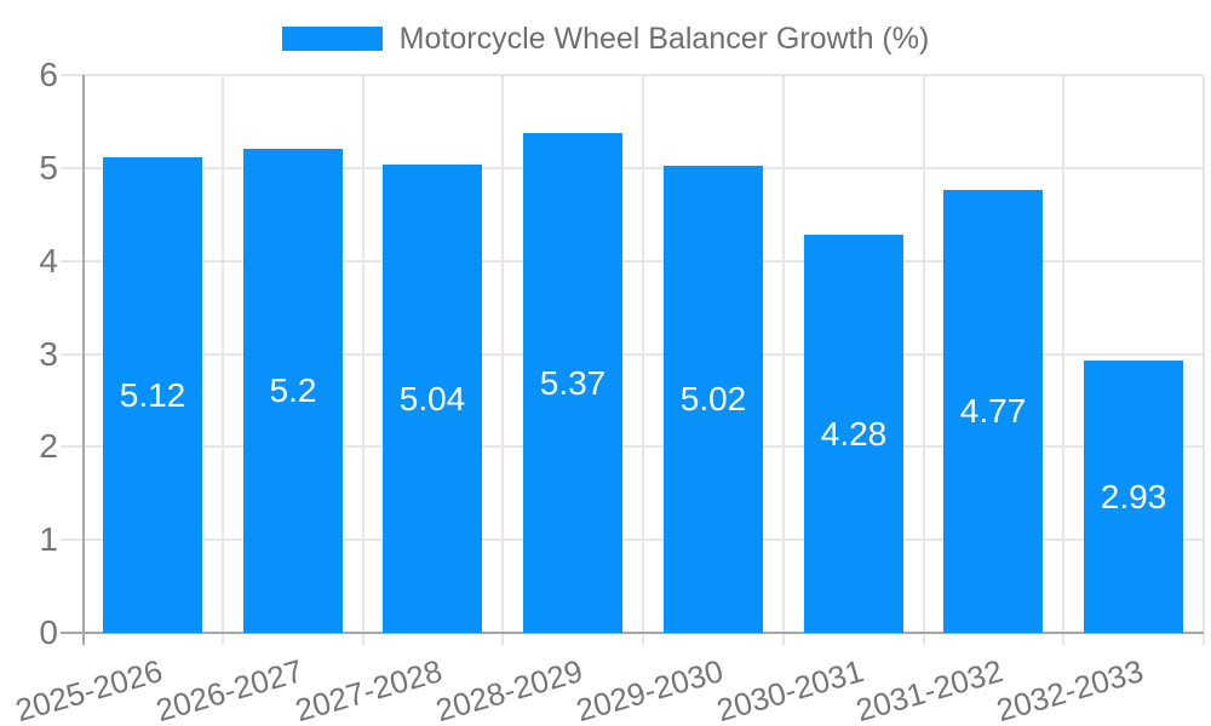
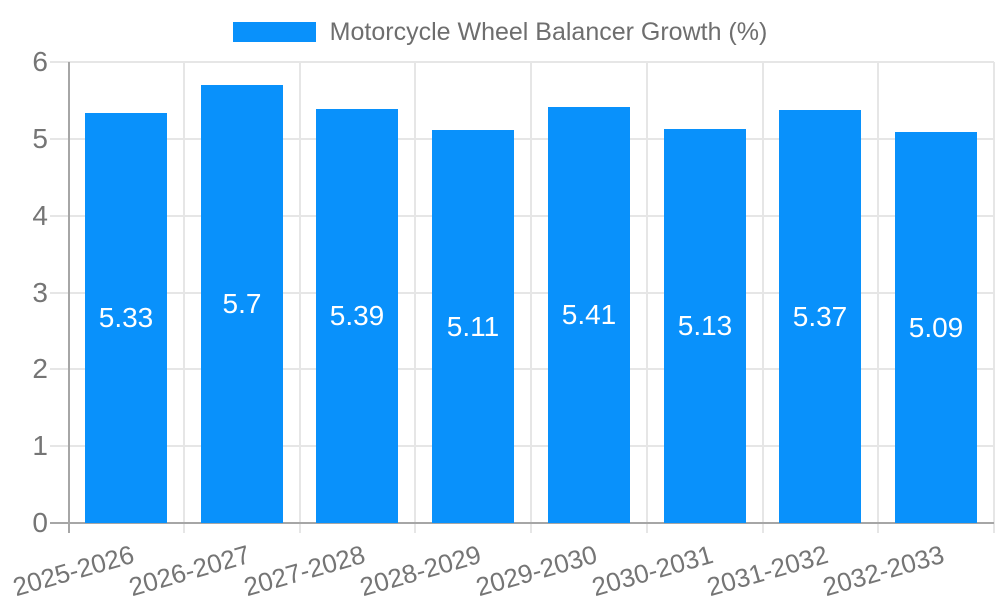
2025-2026: 5.12 -> 5.33
2026-2027: 5.2 -> 5.7
2027-2028: 5.04 -> 5.39
2028-2029: 5.37 -> 5.11
2029-2030: 5.02 -> 5.41
2030-2031: 4.28 -> 5.13
2031-2032: 4.77 -> 5.37
2032-2033: 2.93 -> 5.09
